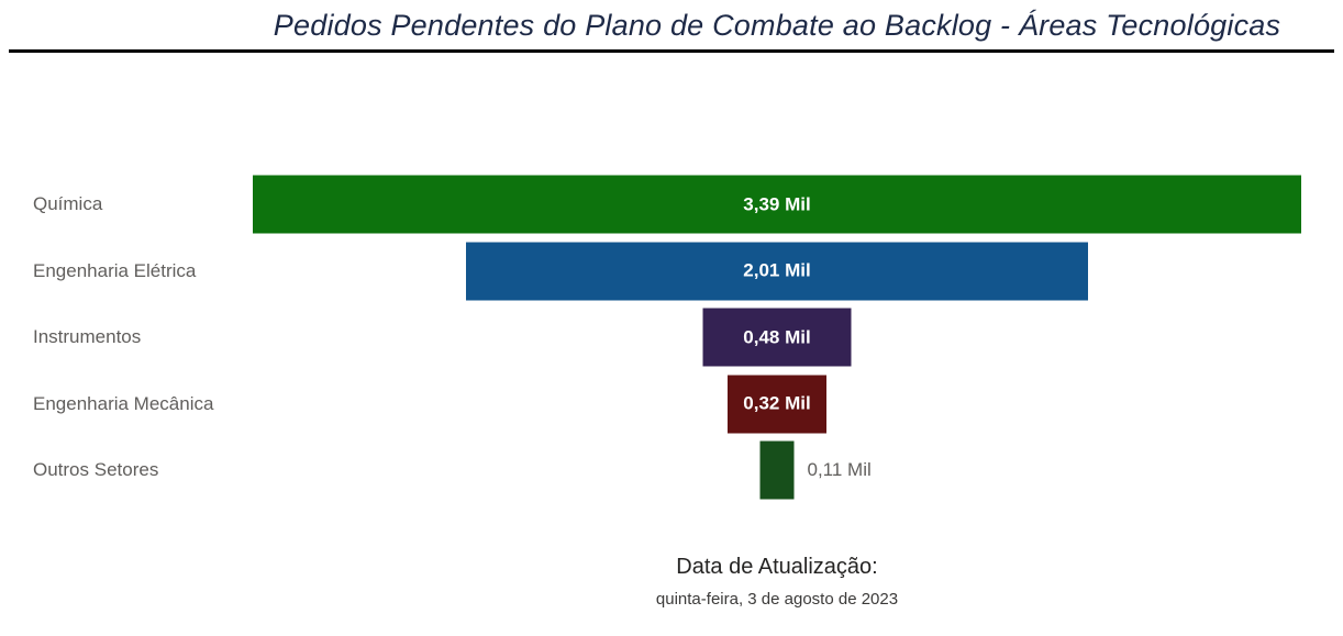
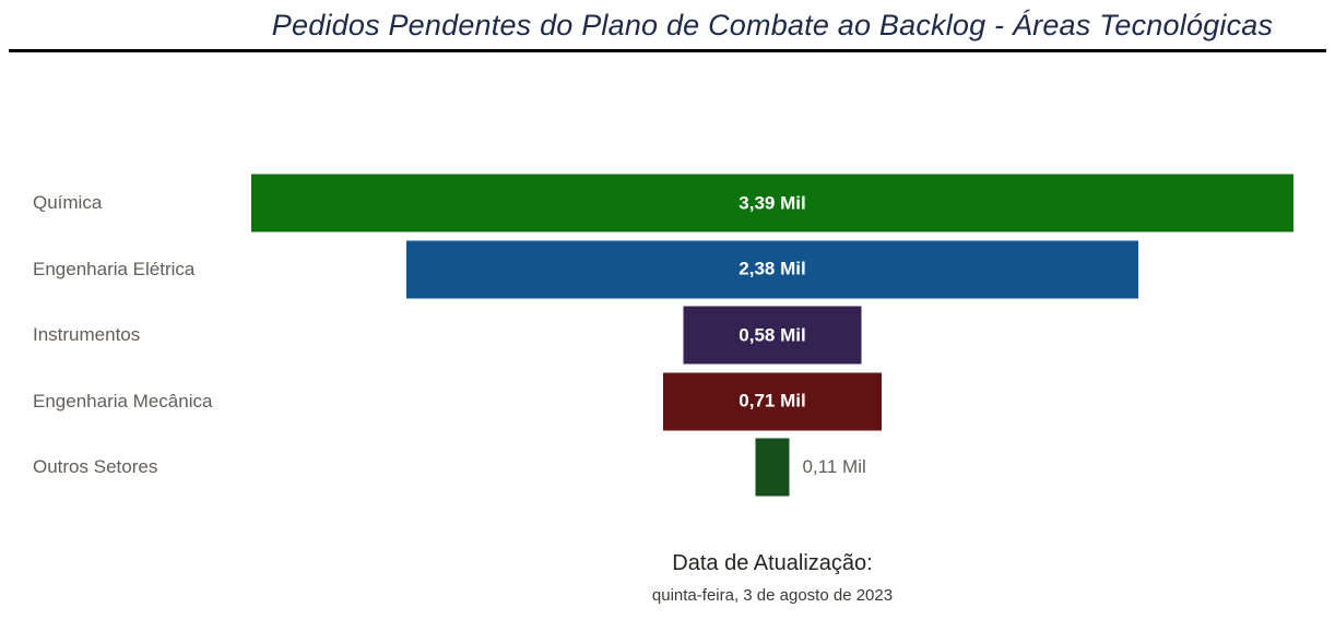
Engenharia Elétrica: 2,01 -> 2,38
Instrumentos: 0,48 -> 0,58
Engenharia Mecânica: 0,32 -> 0,71
